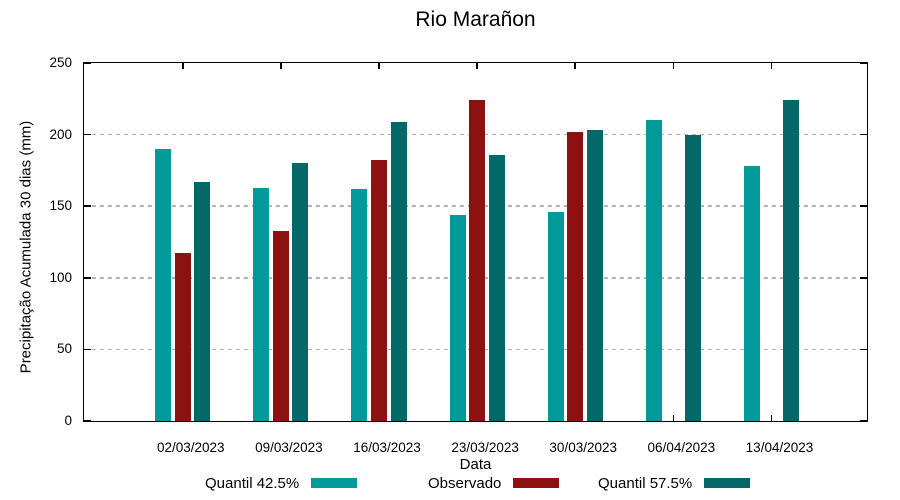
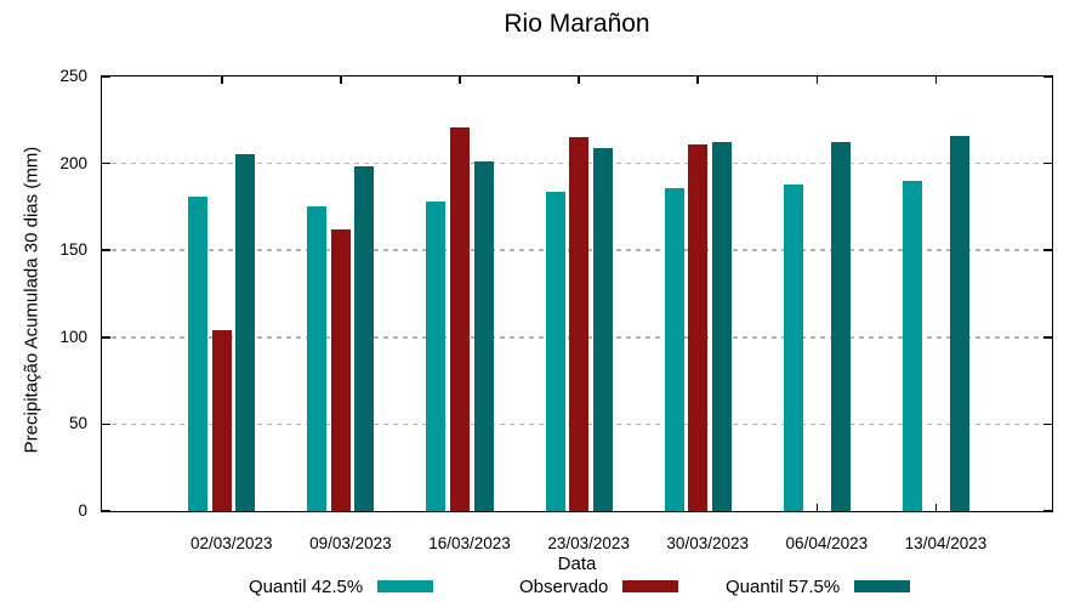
Quantil 42.5%/02/03/2023: 190 -> 181
Observado/02/03/2023: 117 -> 104
Quantil 57.5%/02/03/2023: 167 -> 205
Quantil 42.5%/09/03/2023: 163 -> 175
Observado/09/03/2023: 133 -> 162
Quantil 57.5%/09/03/2023: 180 -> 198
Quantil 42.5%/16/03/2023: 162 -> 178
Observado/16/03/2023: 182 -> 221
Quantil 57.5%/16/03/2023: 209 -> 201
Quantil 42.5%/23/03/2023: 144 -> 184
Observado/23/03/2023: 224 -> 215
Quantil 57.5%/23/03/2023: 186 -> 209
Quantil 42.5%/30/03/2023: 146 -> 186
Observado/30/03/2023: 202 -> 211
Quantil 57.5%/30/03/2023: 203 -> 212
Quantil 42.5%/06/04/2023: 210 -> 188
Quantil 57.5%/06/04/2023: 200 -> 212
Quantil 42.5%/13/04/2023: 178 -> 190
Quantil 57.5%/13/04/2023: 224 -> 216
